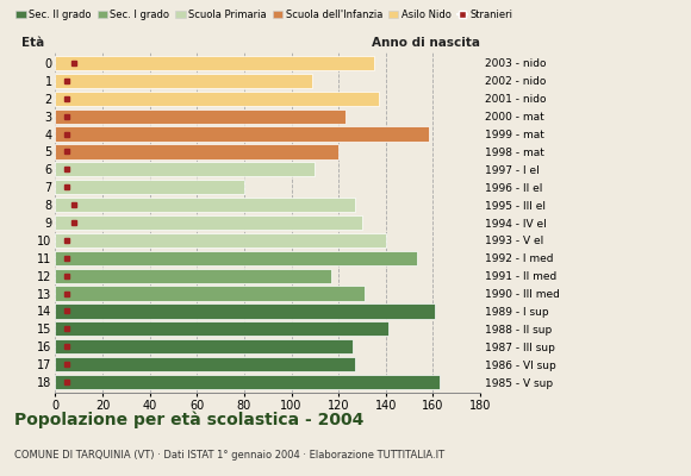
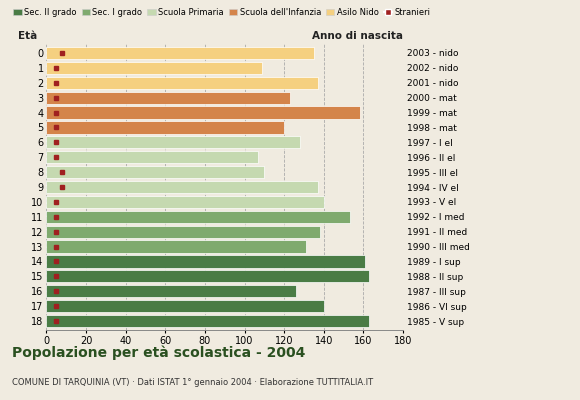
6: 110 -> 128
7: 80 -> 107
8: 127 -> 110
9: 130 -> 137
12: 117 -> 138
15: 141 -> 163
17: 127 -> 140
